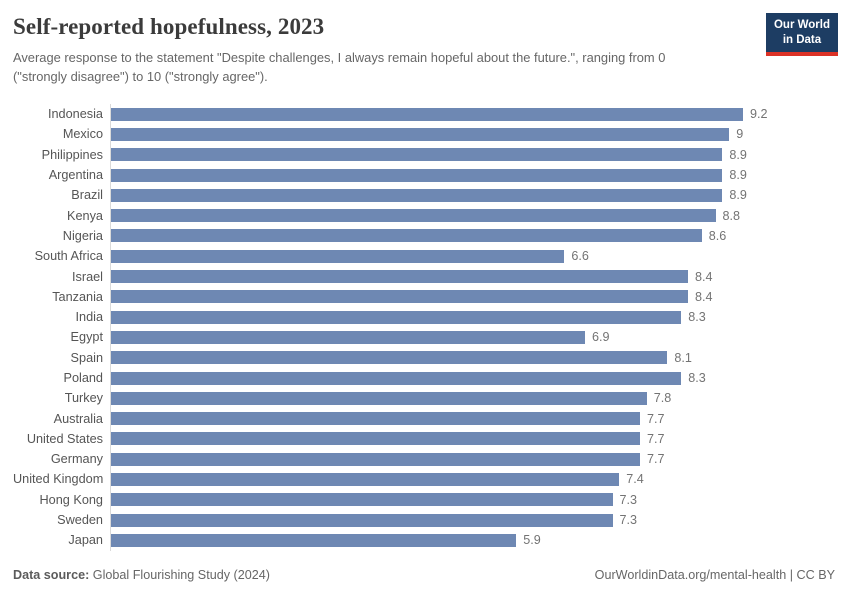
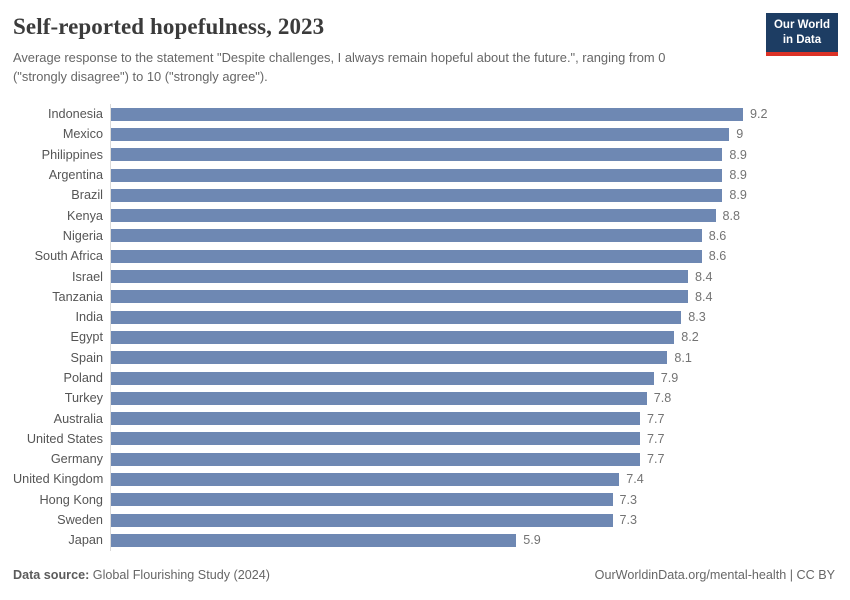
South Africa: 6.6 -> 8.6
Egypt: 6.9 -> 8.2
Poland: 8.3 -> 7.9
